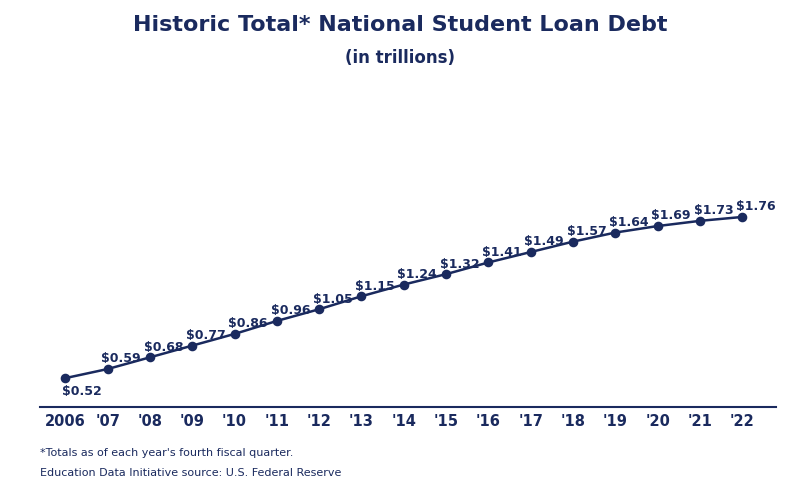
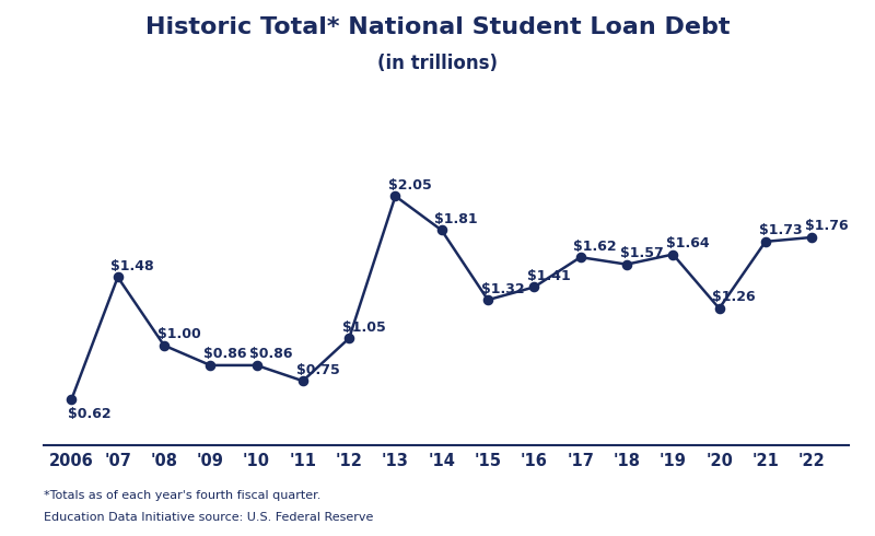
2006: $0.52 -> $0.62
'07: $0.59 -> $1.48
'08: $0.68 -> $1.00
'09: $0.77 -> $0.86
'11: $0.96 -> $0.75
'13: $1.15 -> $2.05
'14: $1.24 -> $1.81
'17: $1.49 -> $1.62
'20: $1.69 -> $1.26
